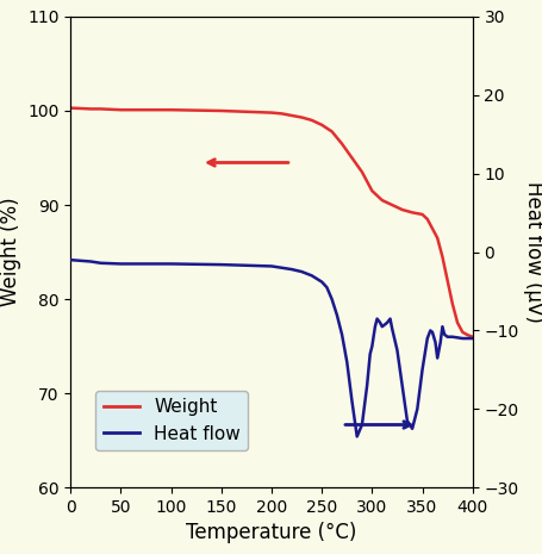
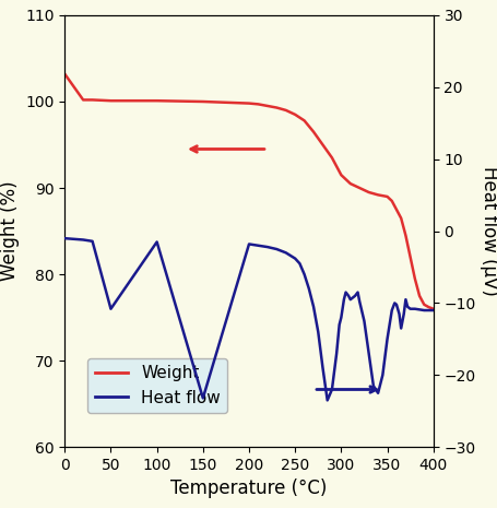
Weight/0: 100.3 -> 103.2
Heat flow/50: -1.5 -> -10.8
Heat flow/150: -1.6 -> -23.2
